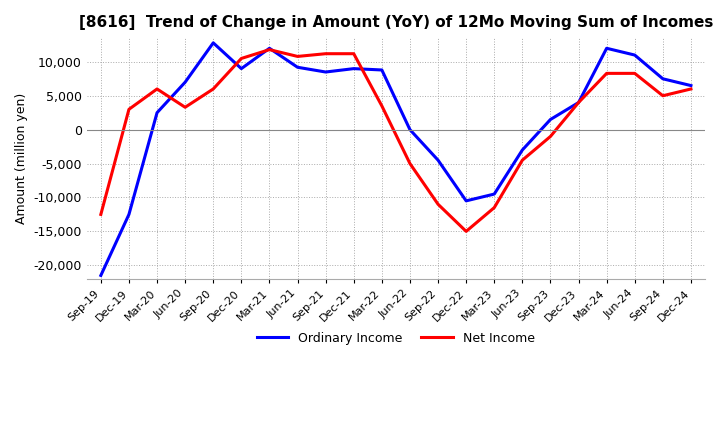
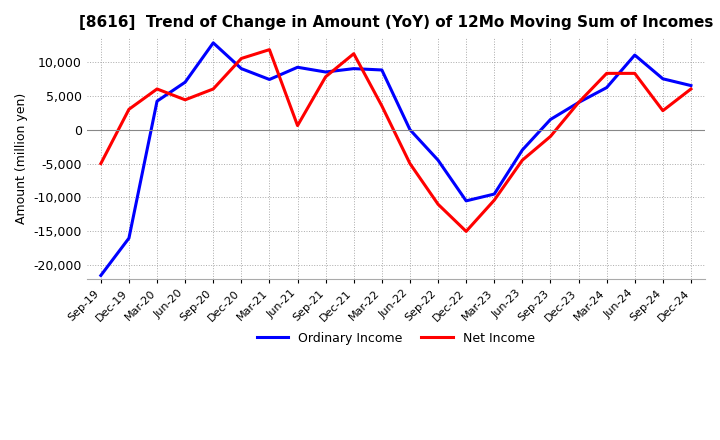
Net Income/Sep-19: -12,500 -> -5,000
Ordinary Income/Dec-19: -12,500 -> -16,000
Ordinary Income/Mar-20: 2,500 -> 4,200
Net Income/Jun-20: 3,300 -> 4,400
Ordinary Income/Mar-21: 12,000 -> 7,400
Net Income/Jun-21: 10,800 -> 600
Net Income/Sep-21: 11,200 -> 7,800
Net Income/Mar-23: -11,500 -> -10,400
Ordinary Income/Mar-24: 12,000 -> 6,200
Net Income/Sep-24: 5,000 -> 2,800
